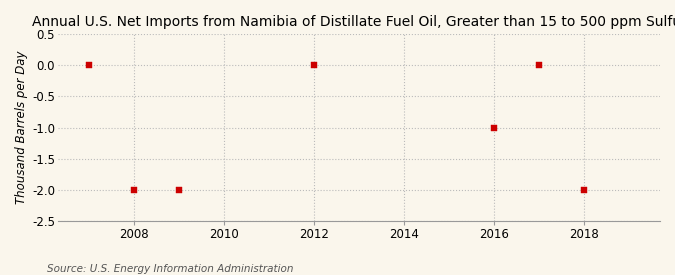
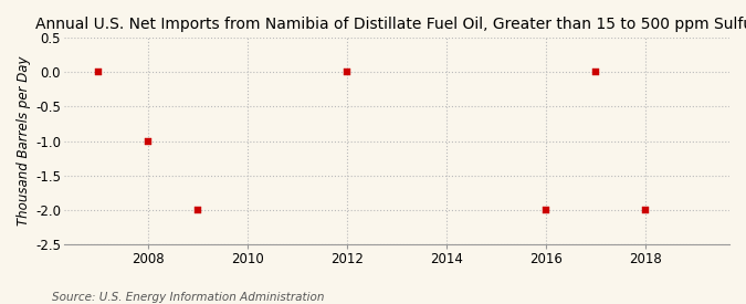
2008: -2 -> -1
2016: -1 -> -2
